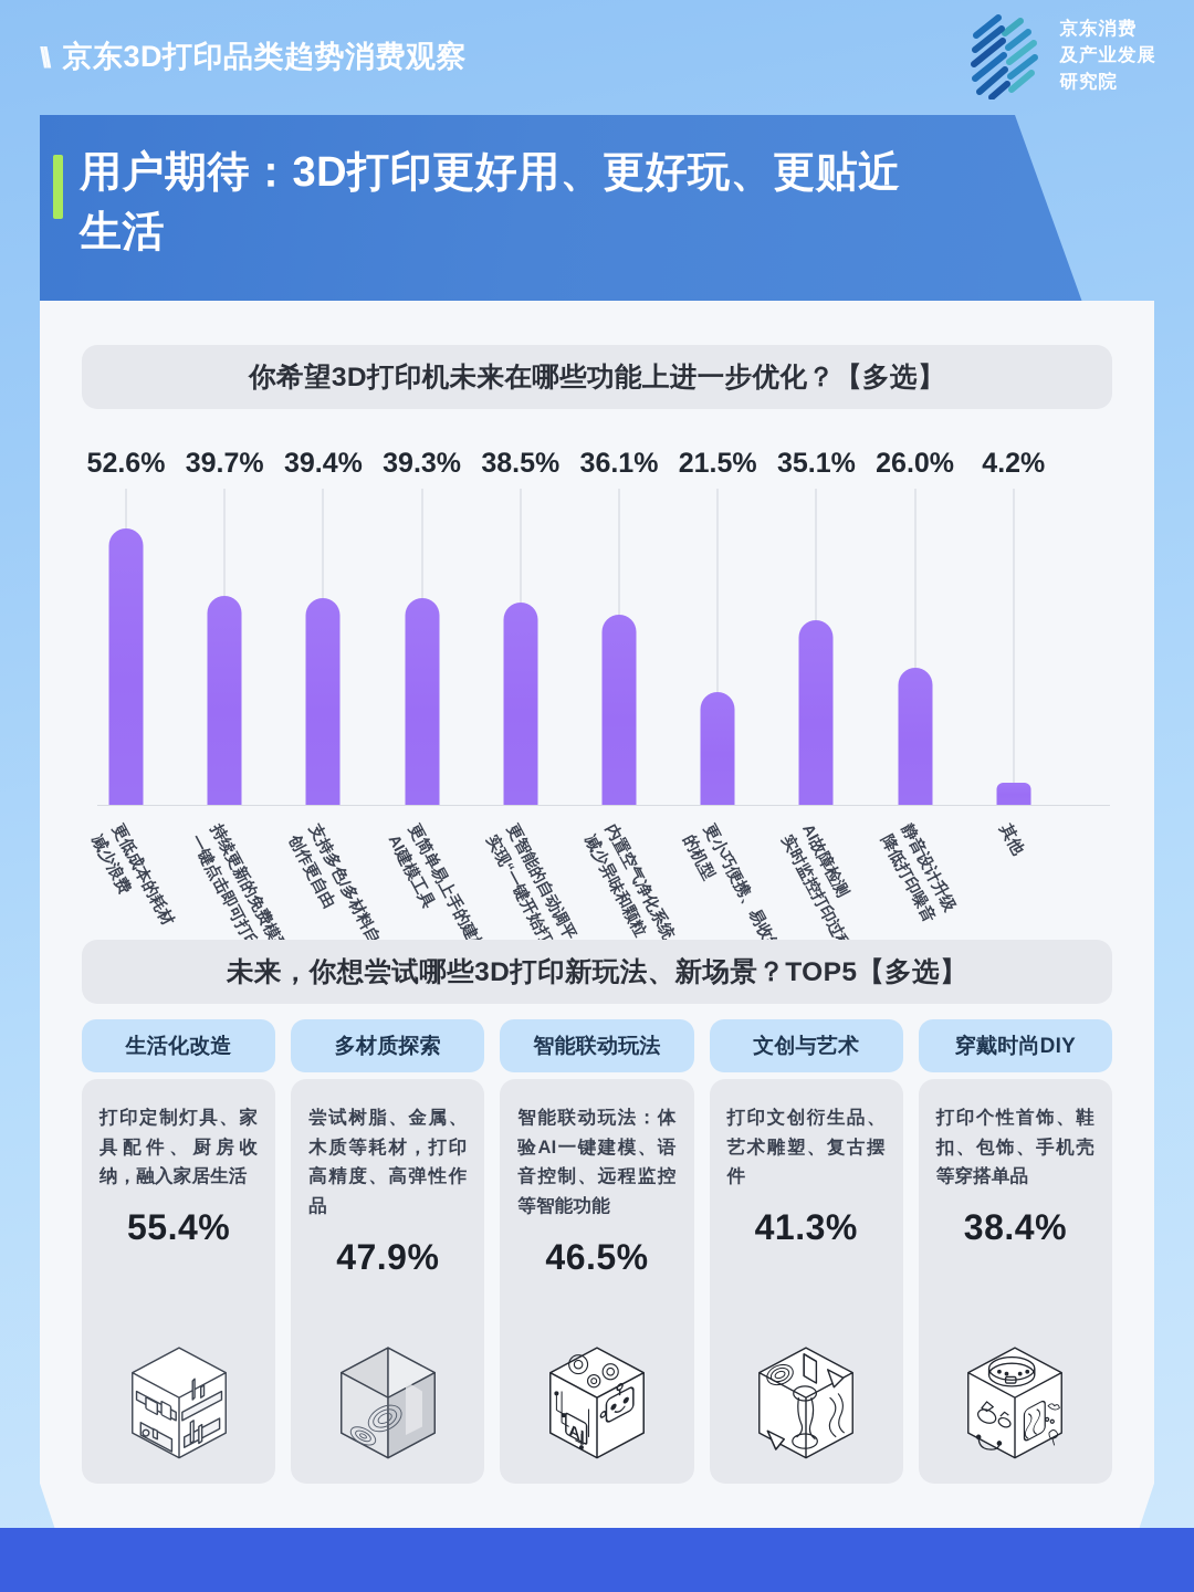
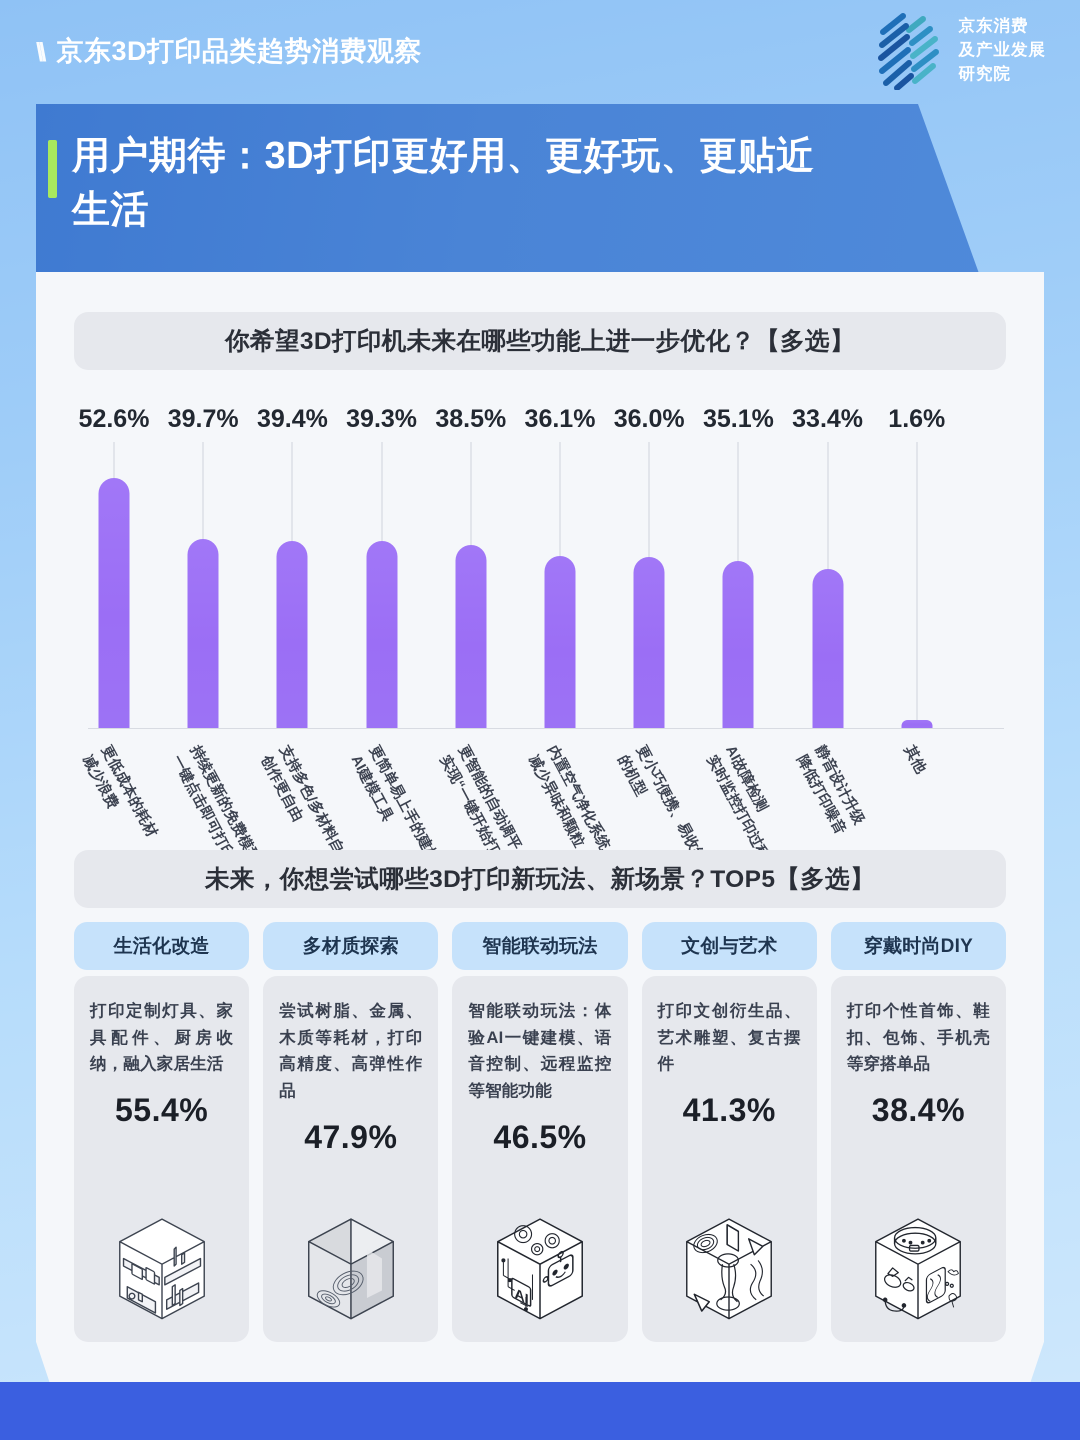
更小巧便携、易收纳 的机型: 21.5% -> 36.0%
静音设计升级 降低打印噪音: 26.0% -> 33.4%
其他: 4.2% -> 1.6%
